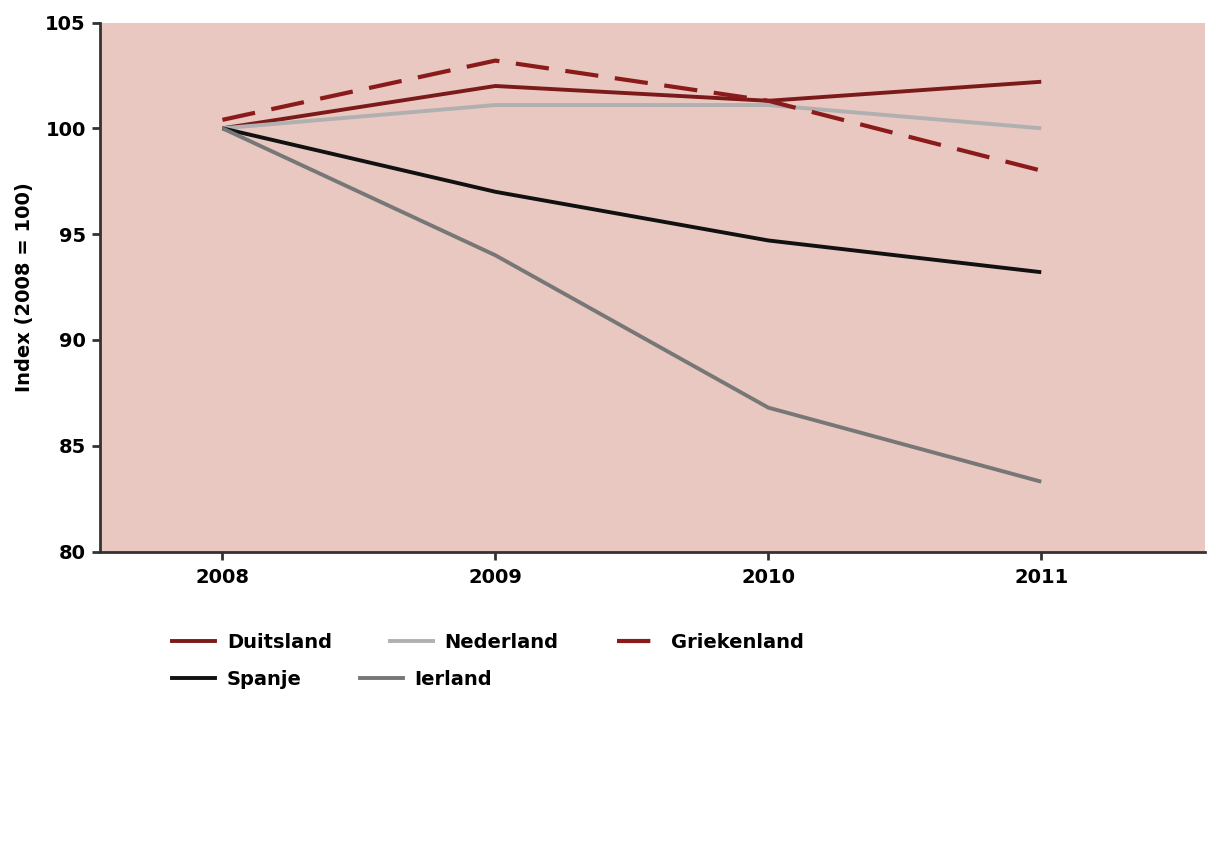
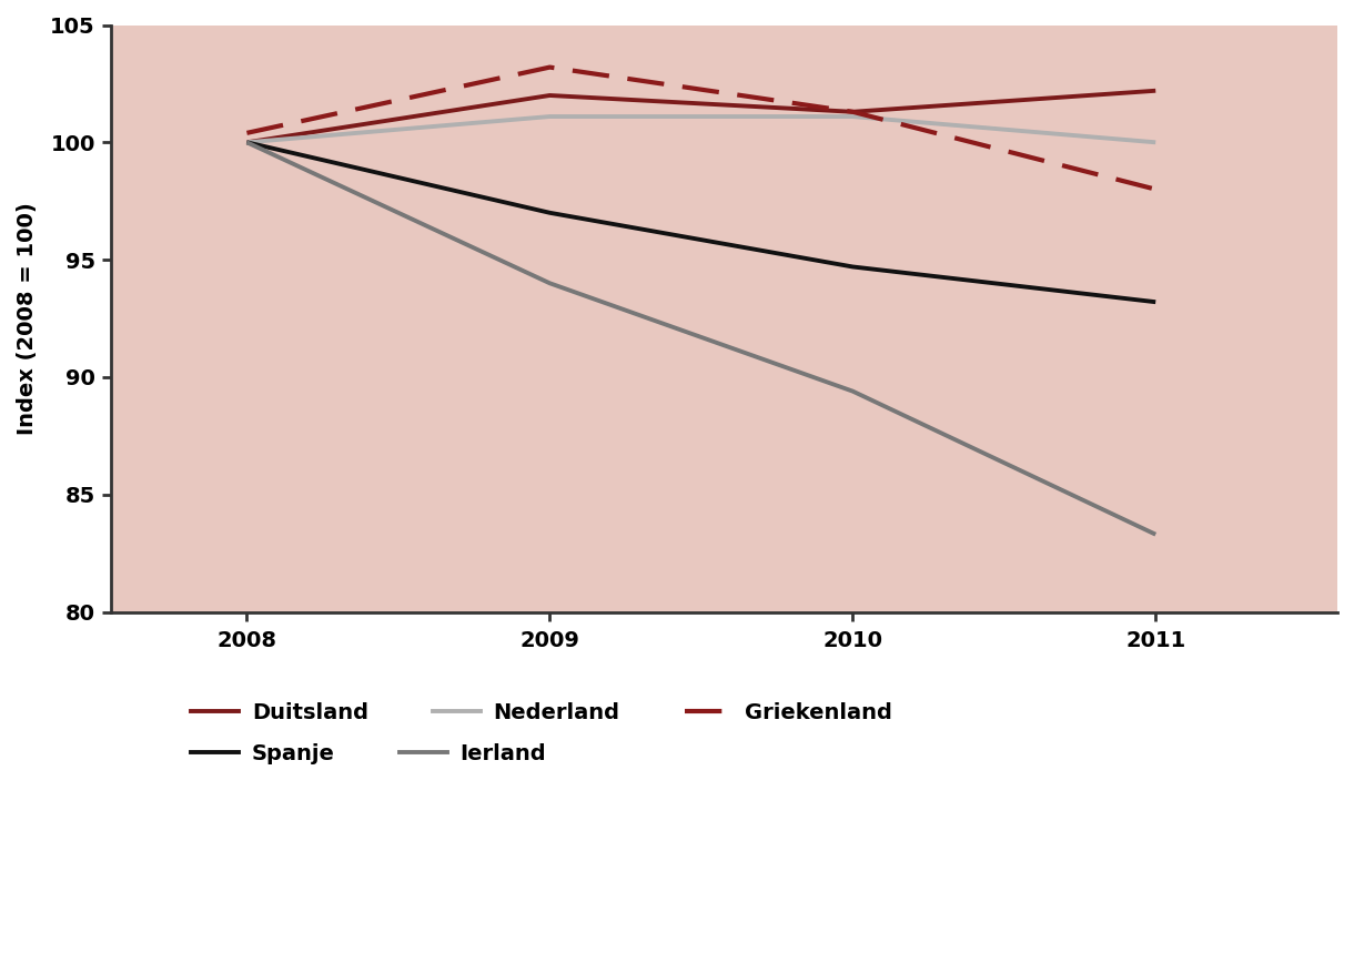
Ierland/2010: 86.8 -> 89.4
